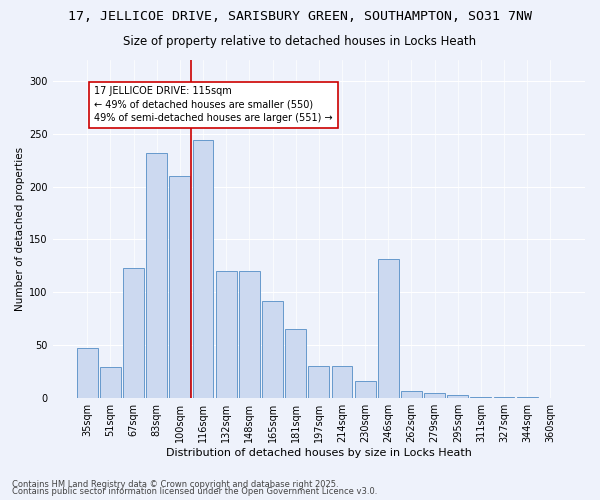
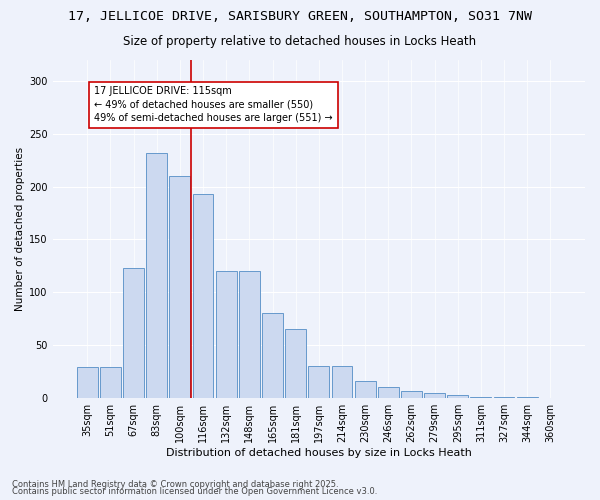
35sqm: 47 -> 29
116sqm: 244 -> 193
165sqm: 92 -> 80
246sqm: 131 -> 10
